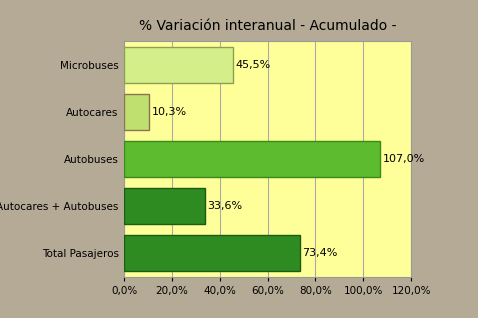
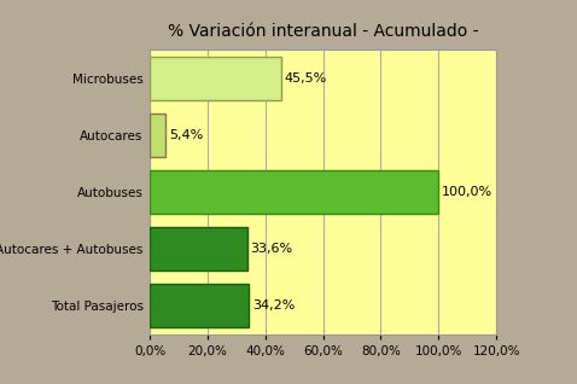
Autocares: 10,3% -> 5,4%
Autobuses: 107,0% -> 100,0%
Total Pasajeros: 73,4% -> 34,2%
